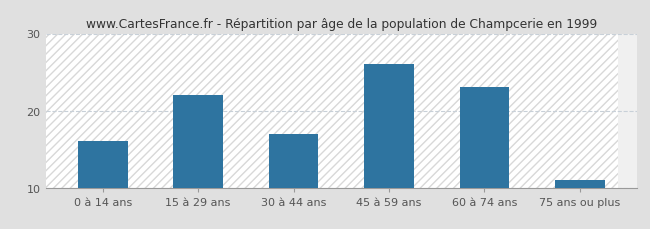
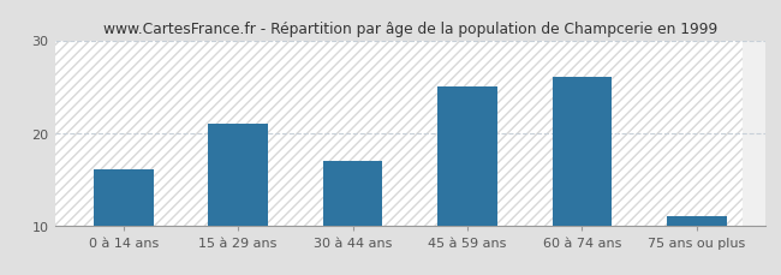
15 à 29 ans: 22 -> 21
45 à 59 ans: 26 -> 25
60 à 74 ans: 23 -> 26
